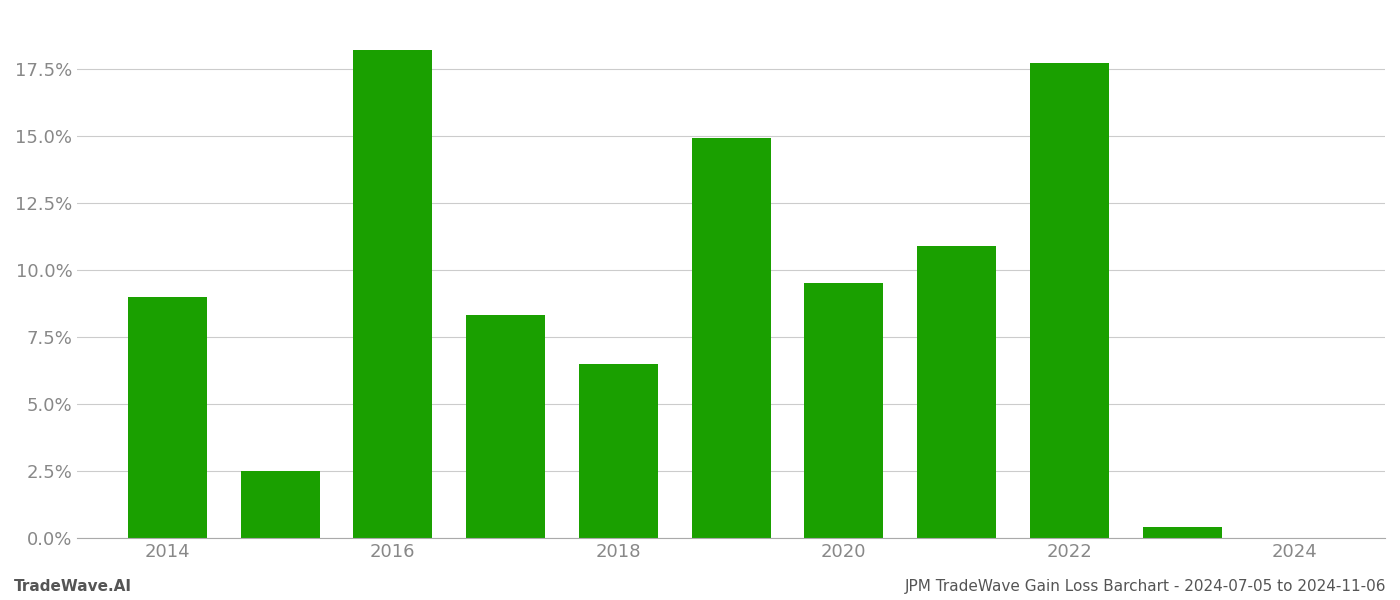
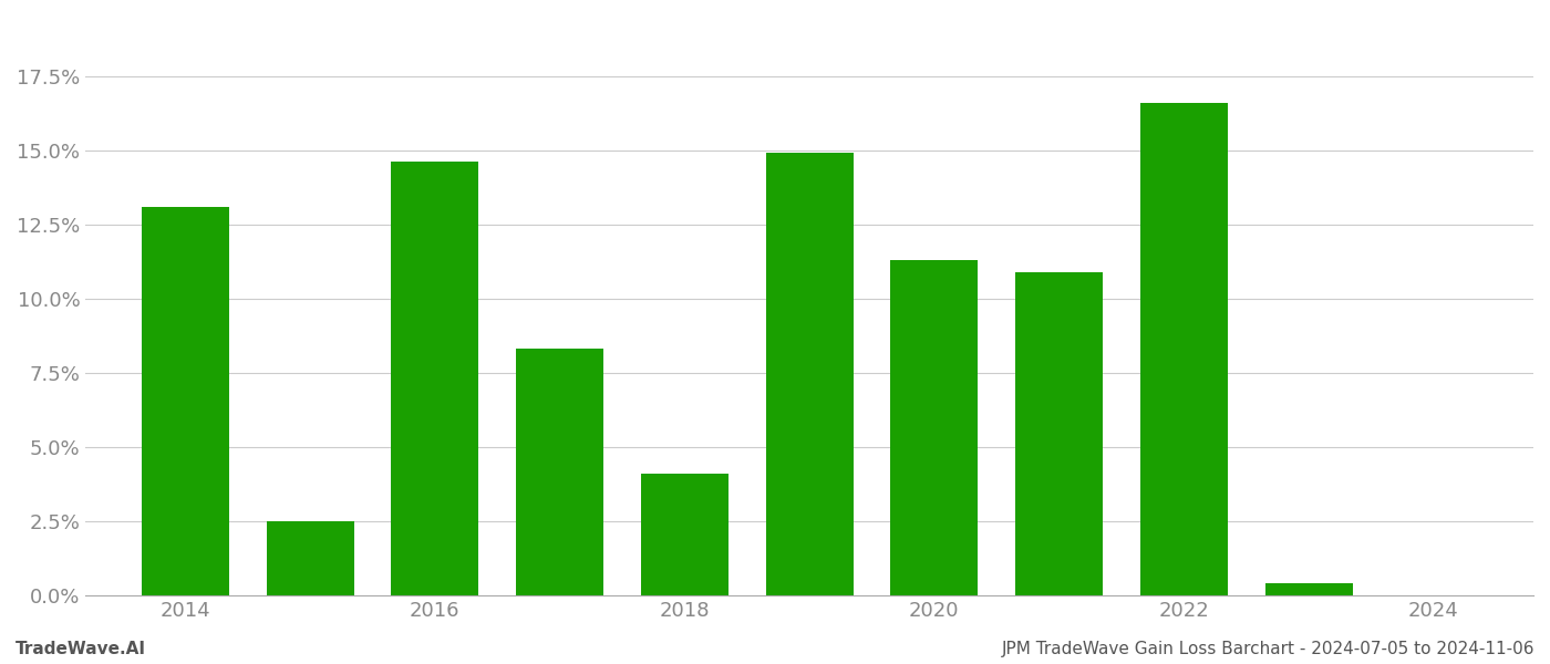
2014: 9.0% -> 13.1%
2016: 18.2% -> 14.6%
2018: 6.5% -> 4.1%
2020: 9.5% -> 11.3%
2022: 17.7% -> 16.6%
